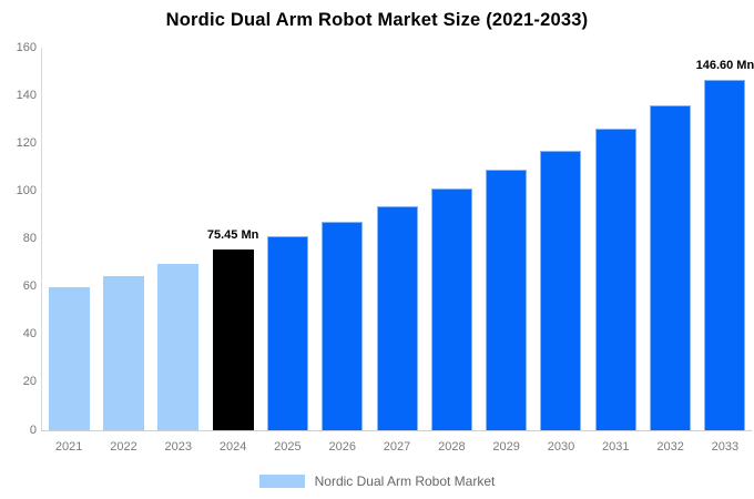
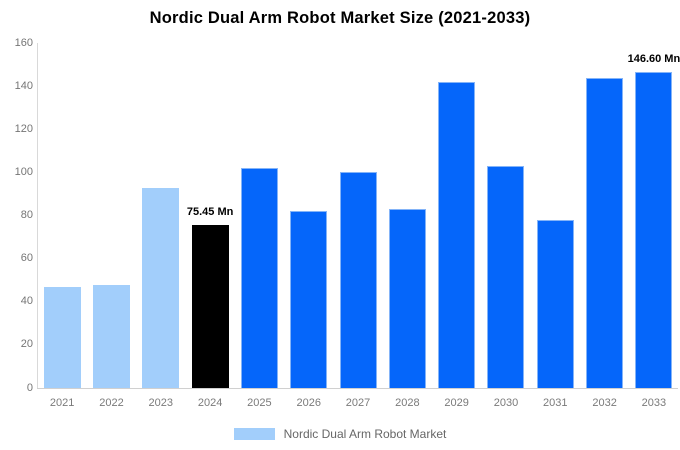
2021: 60 -> 47
2022: 64 -> 48
2023: 70 -> 93
2025: 81 -> 102
2026: 87 -> 82
2027: 94 -> 100
2028: 101 -> 83
2029: 109 -> 142
2030: 117 -> 103
2031: 126 -> 78
2032: 136 -> 144
